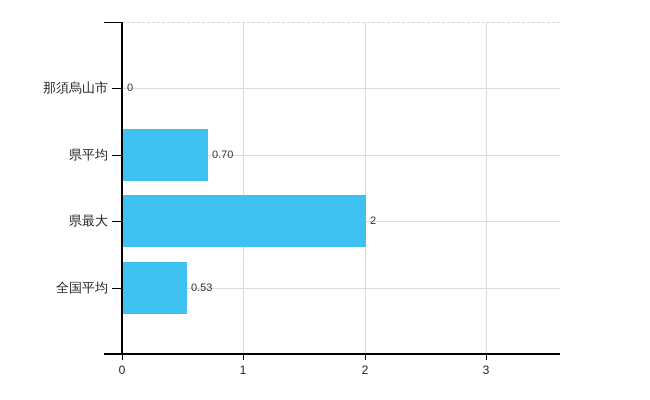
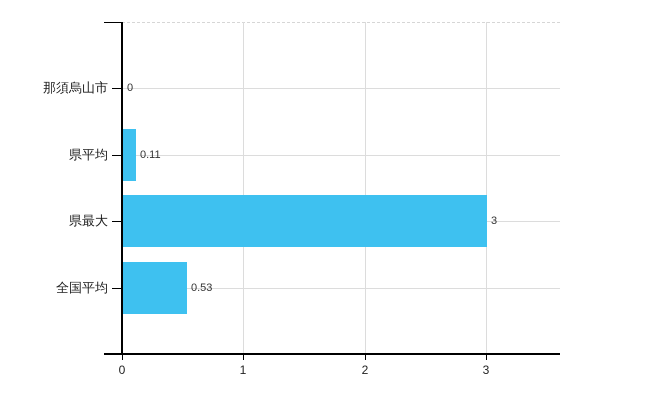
県平均: 0.70 -> 0.11
県最大: 2 -> 3
